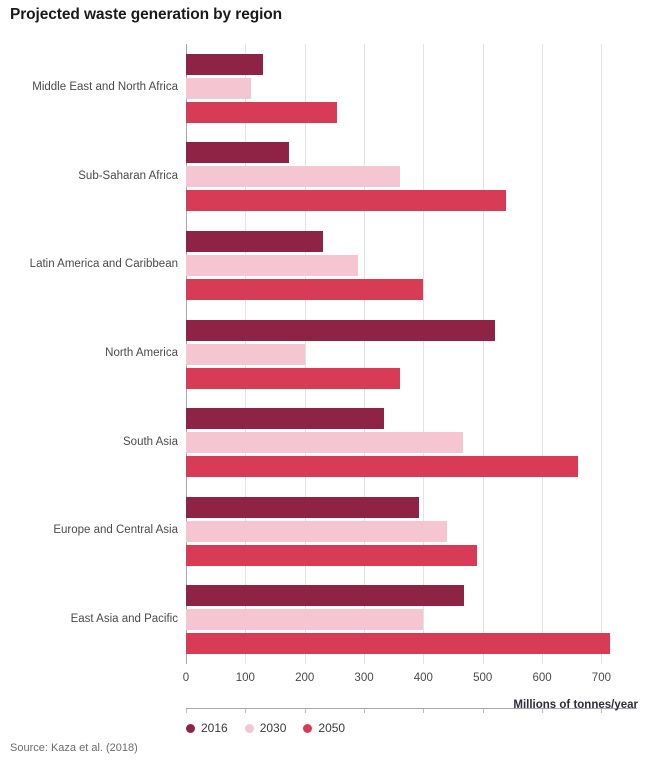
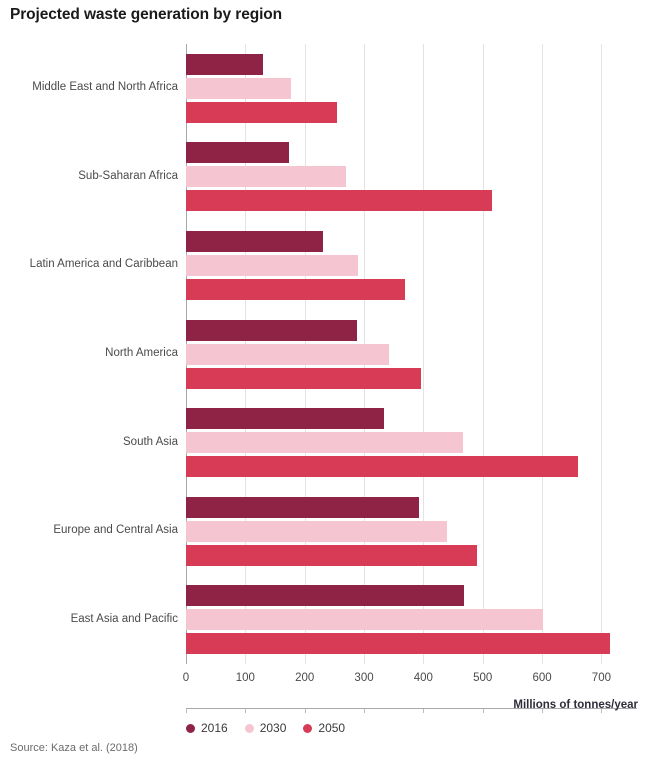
2030/Middle East and North Africa: 110 -> 180
2030/Sub-Saharan Africa: 360 -> 270
2050/Sub-Saharan Africa: 540 -> 520
2050/Latin America and Caribbean: 400 -> 370
2016/North America: 520 -> 290
2030/North America: 200 -> 340
2050/North America: 360 -> 400
2030/East Asia and Pacific: 400 -> 600
